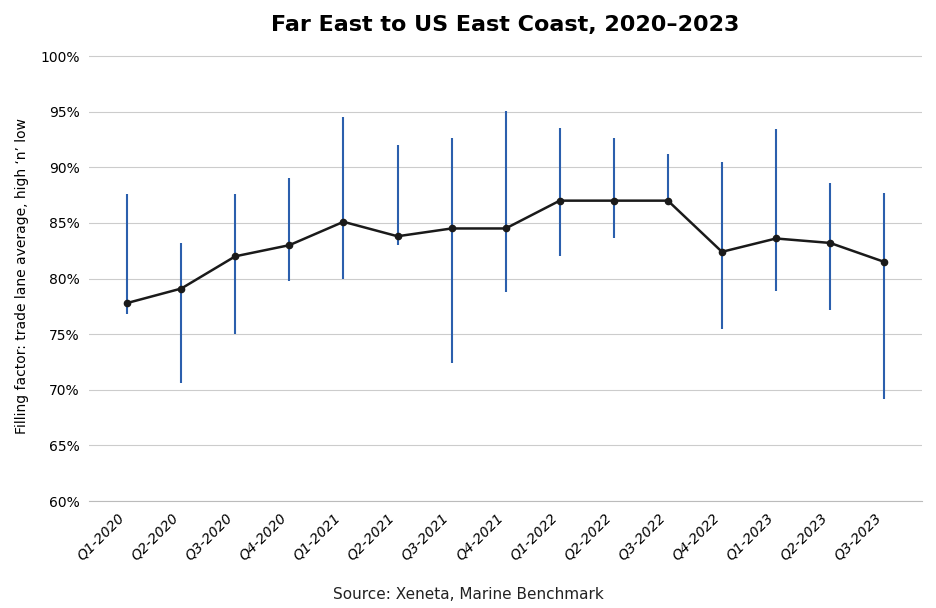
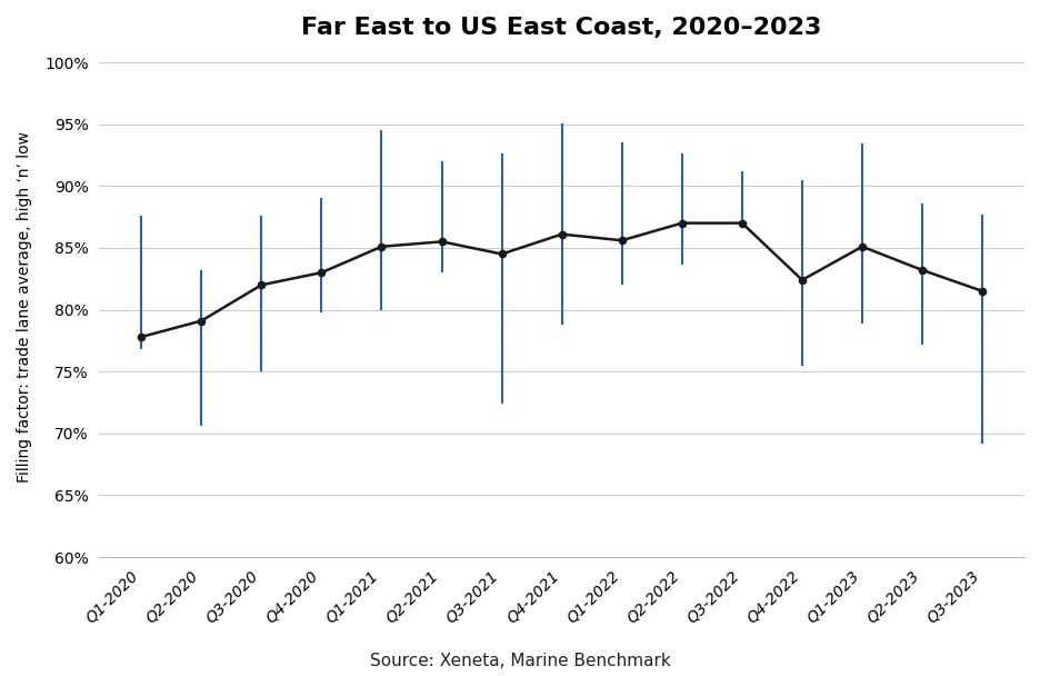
Q2-2021: 83.8% -> 85.5%
Q4-2021: 84.5% -> 86.1%
Q1-2022: 87.0% -> 85.6%
Q1-2023: 83.6% -> 85.1%
